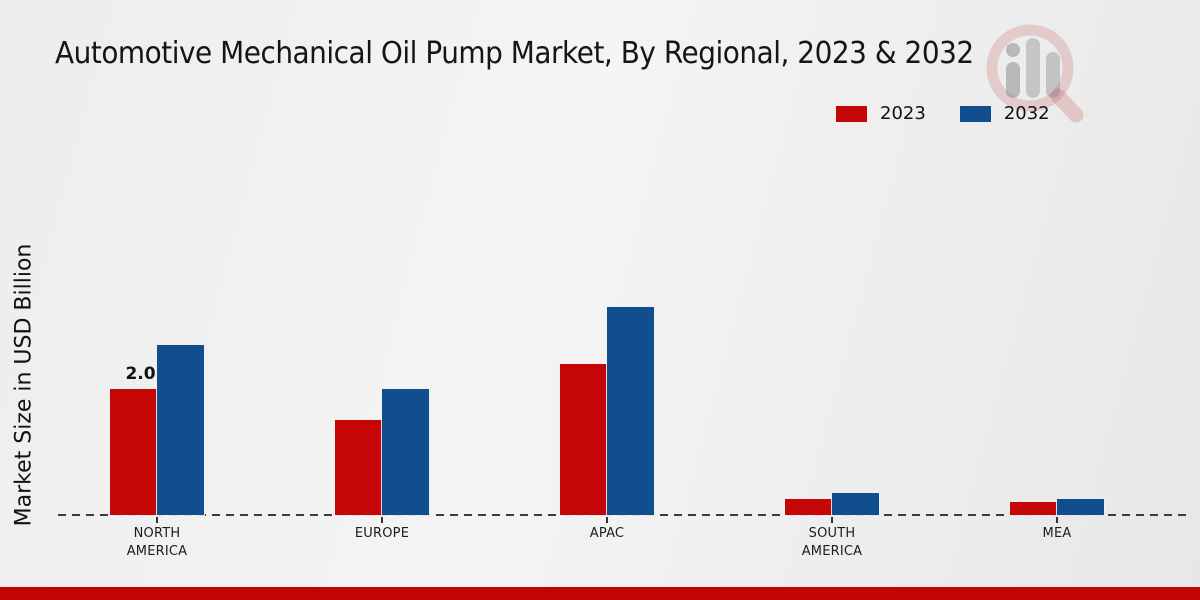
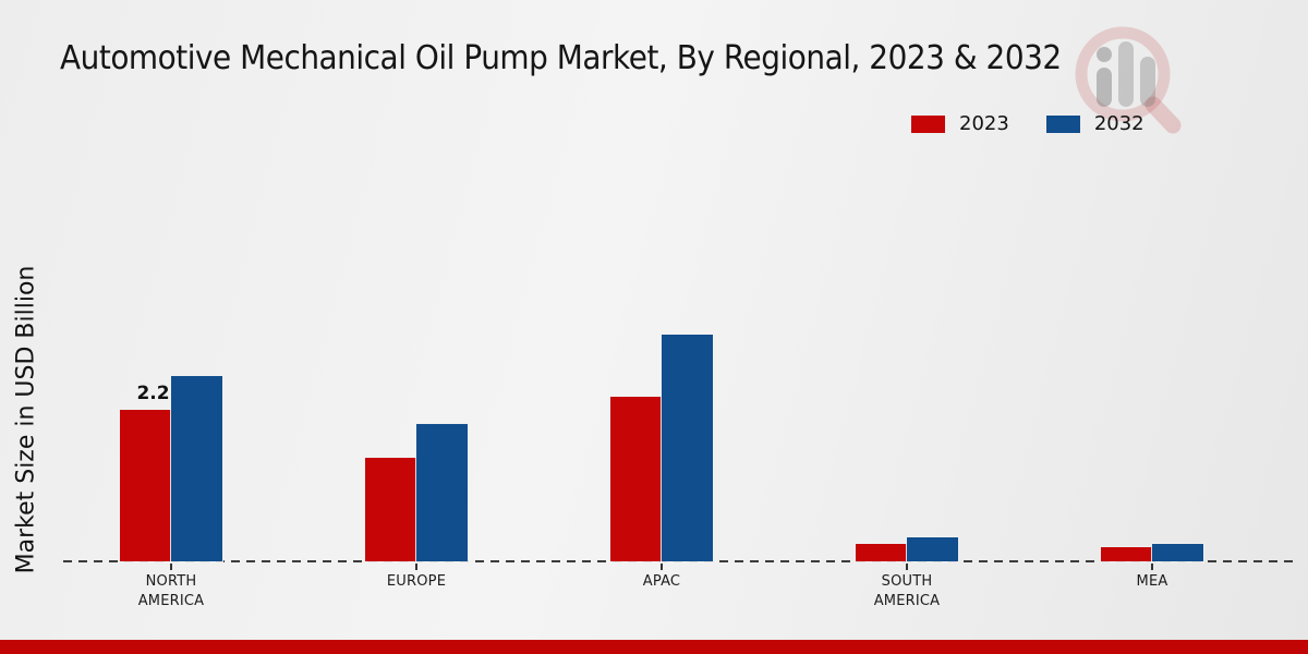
2023/NORTH AMERICA: 2.0 -> 2.2
